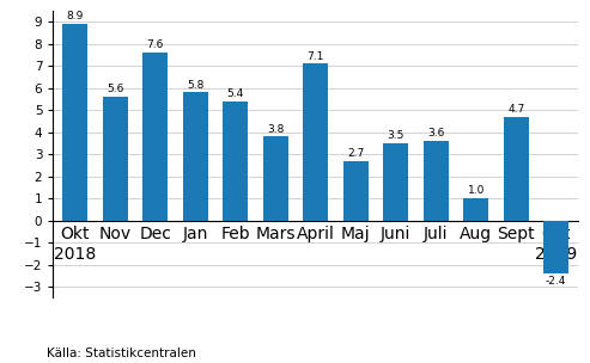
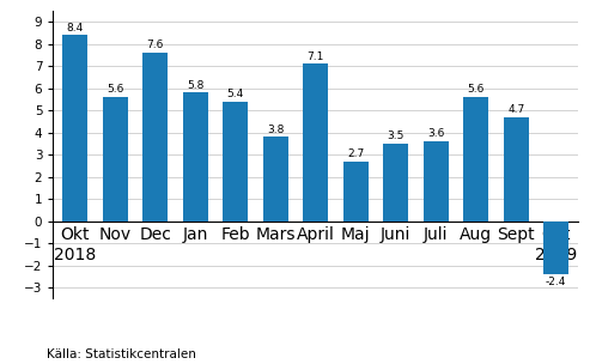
Okt 2018: 8.9 -> 8.4
Aug: 1.0 -> 5.6
